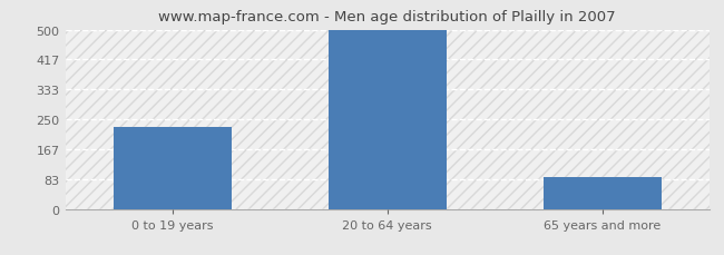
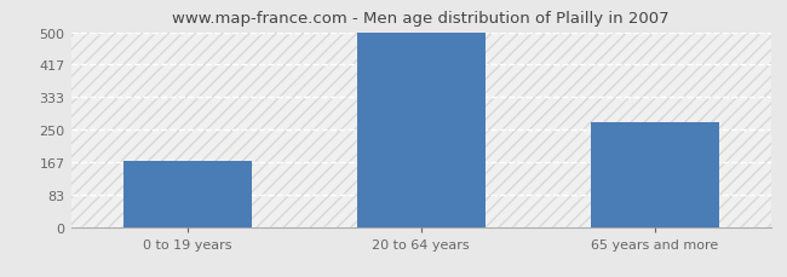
0 to 19 years: 230 -> 170
65 years and more: 90 -> 270
